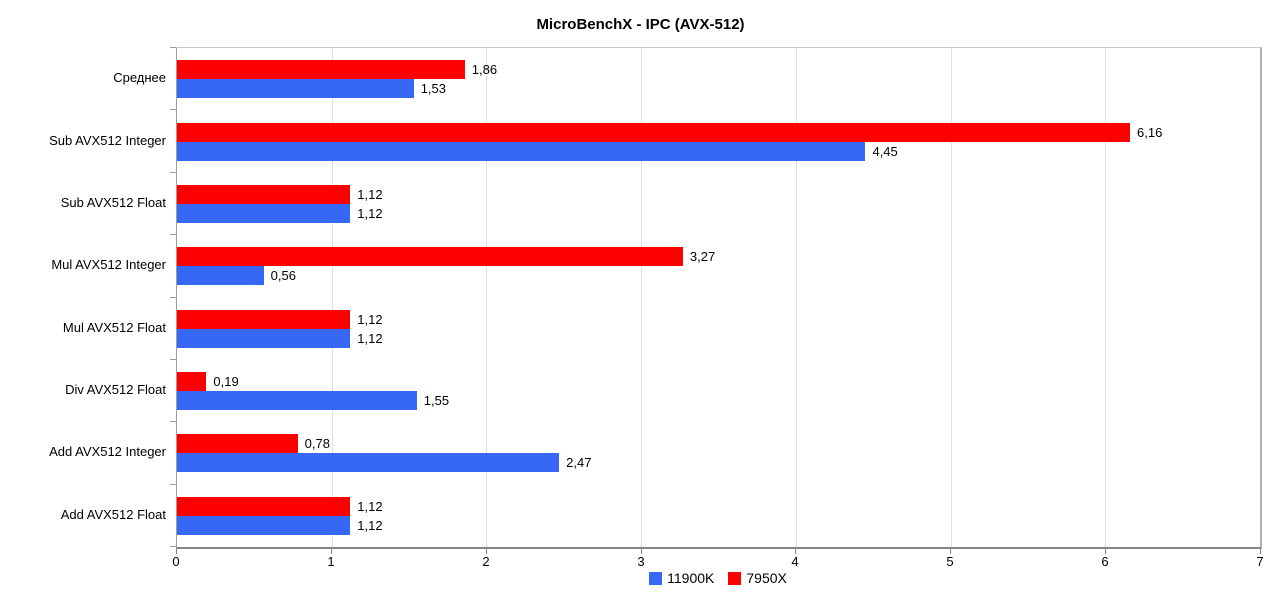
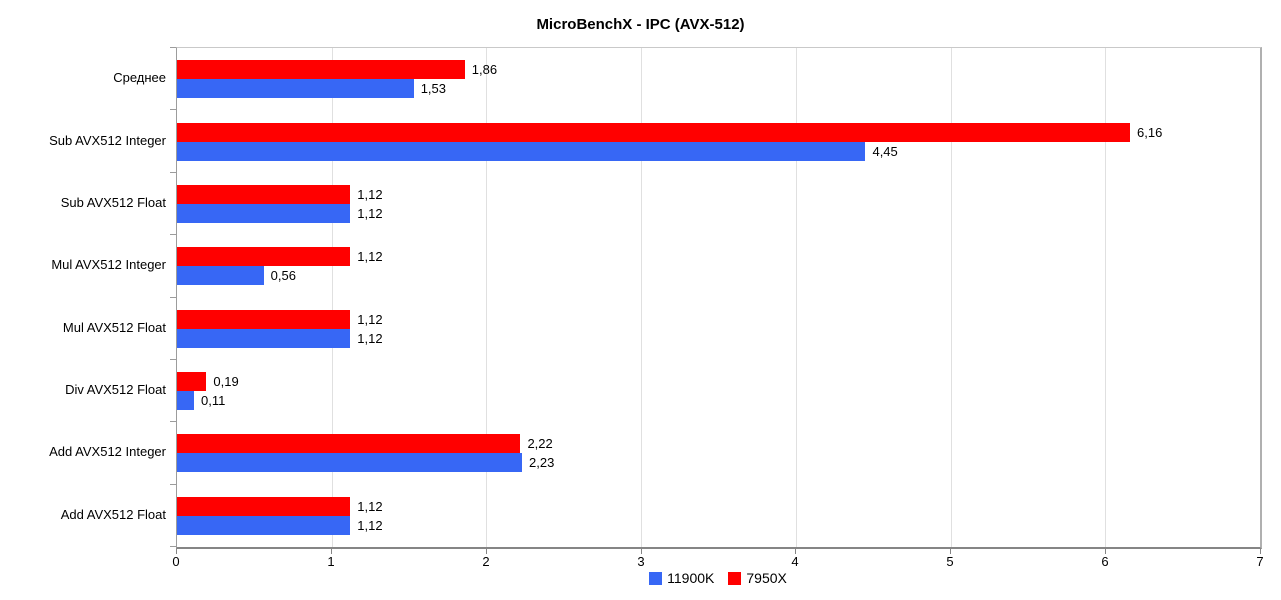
7950X/Mul AVX512 Integer: 3,27 -> 1,12
11900K/Div AVX512 Float: 1,55 -> 0,11
7950X/Add AVX512 Integer: 0,78 -> 2,22
11900K/Add AVX512 Integer: 2,47 -> 2,23
